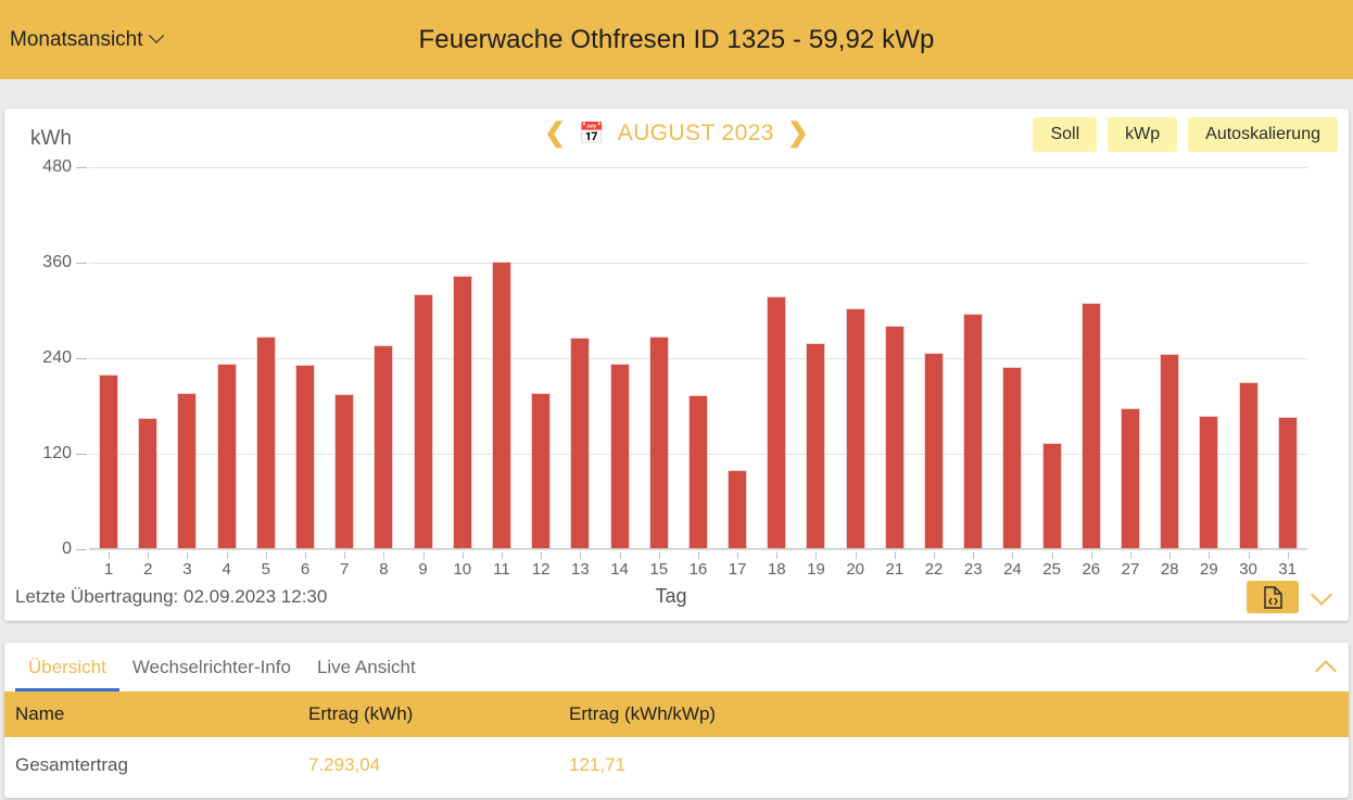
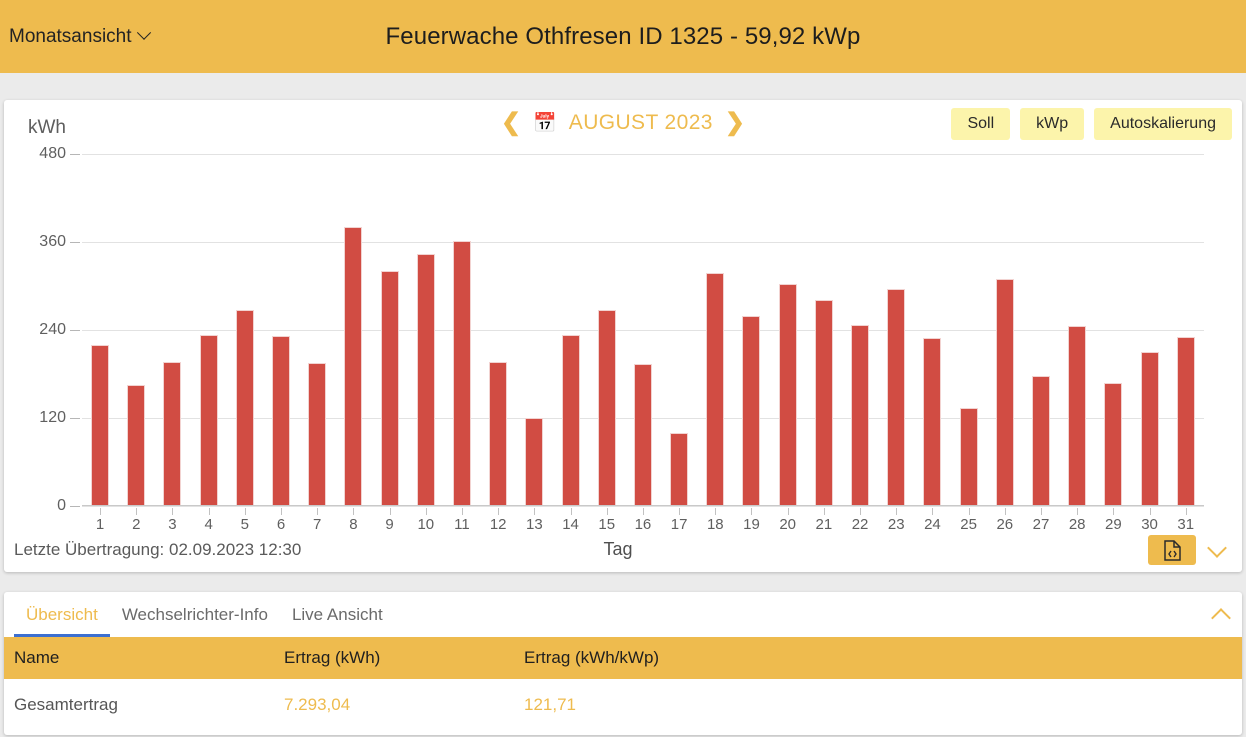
8: 260 -> 380
13: 270 -> 120
31: 170 -> 230
